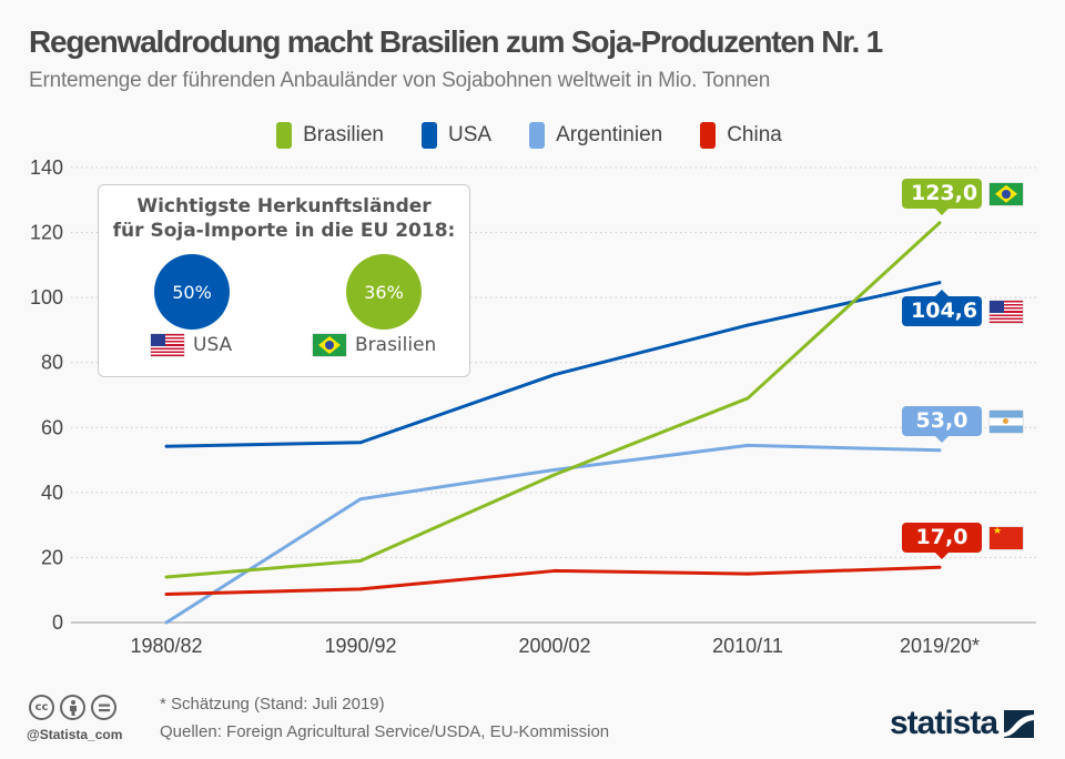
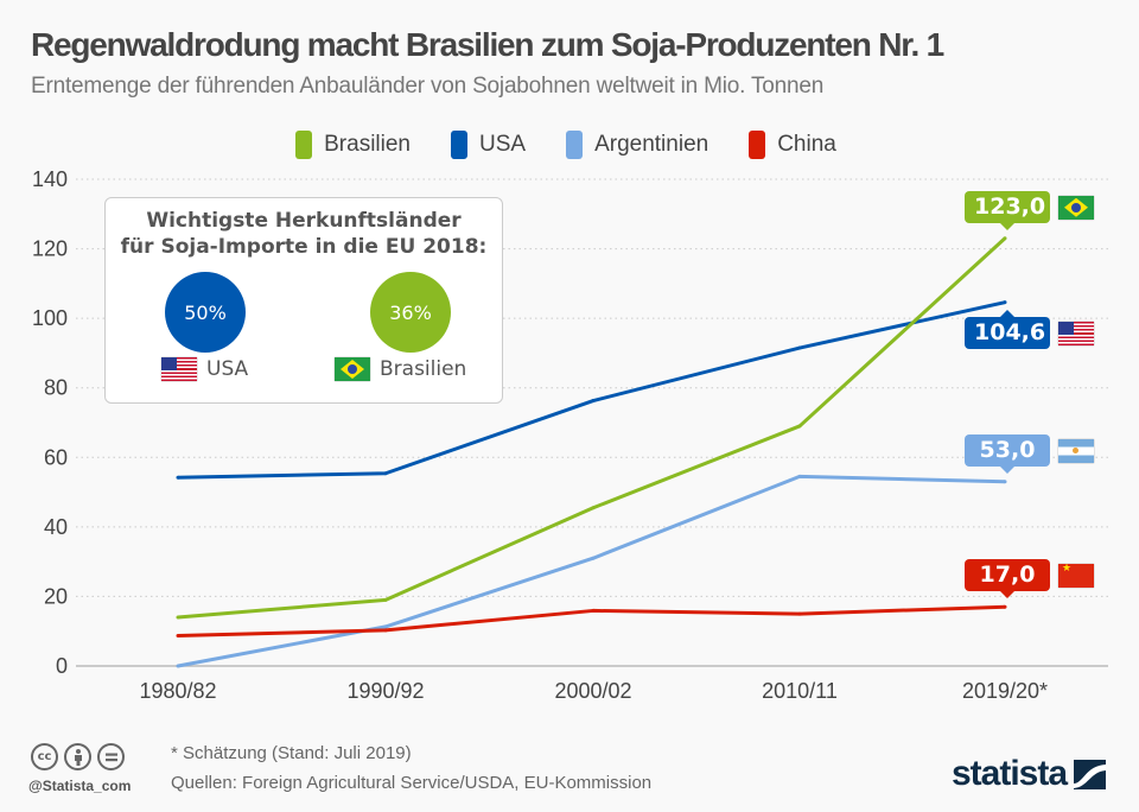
Argentinien/1990/92: 38 -> 11
Argentinien/2000/02: 47 -> 31
